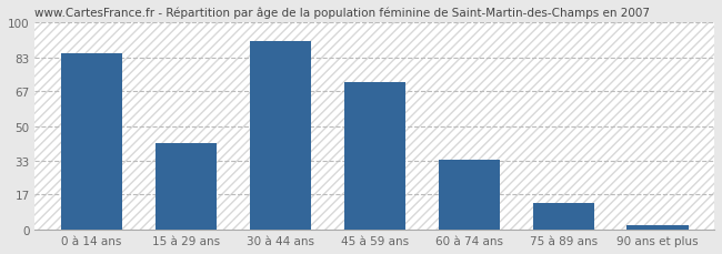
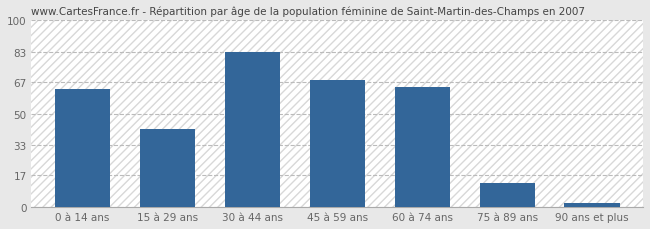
0 à 14 ans: 85 -> 63
30 à 44 ans: 91 -> 83
45 à 59 ans: 71 -> 68
60 à 74 ans: 34 -> 64
